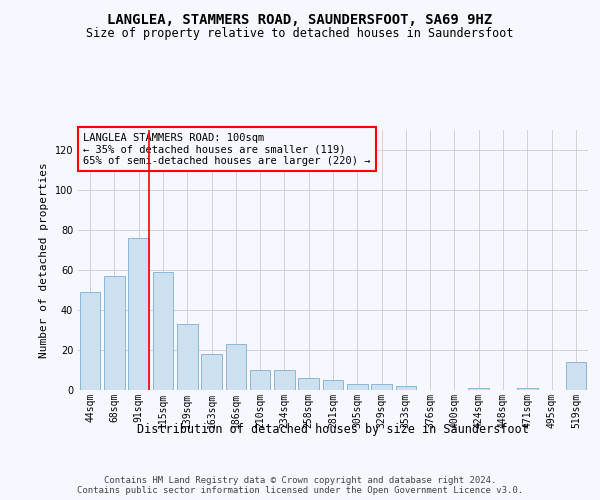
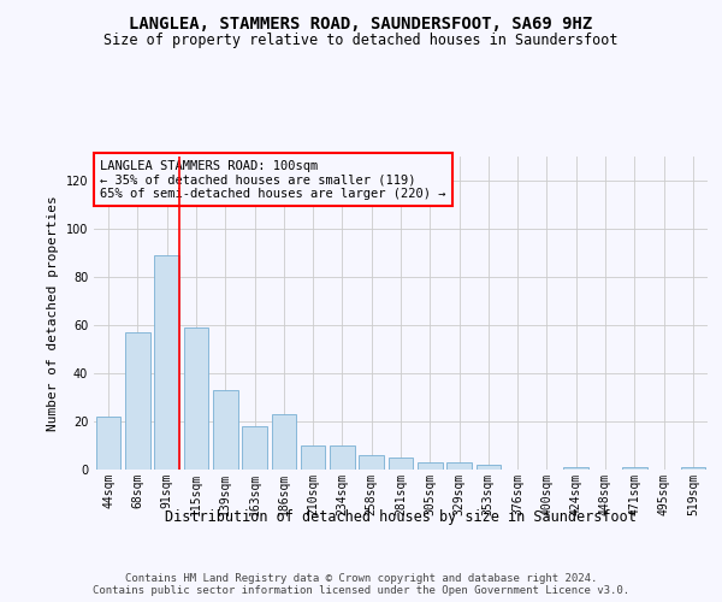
44sqm: 49 -> 22
91sqm: 76 -> 89
519sqm: 14 -> 1
